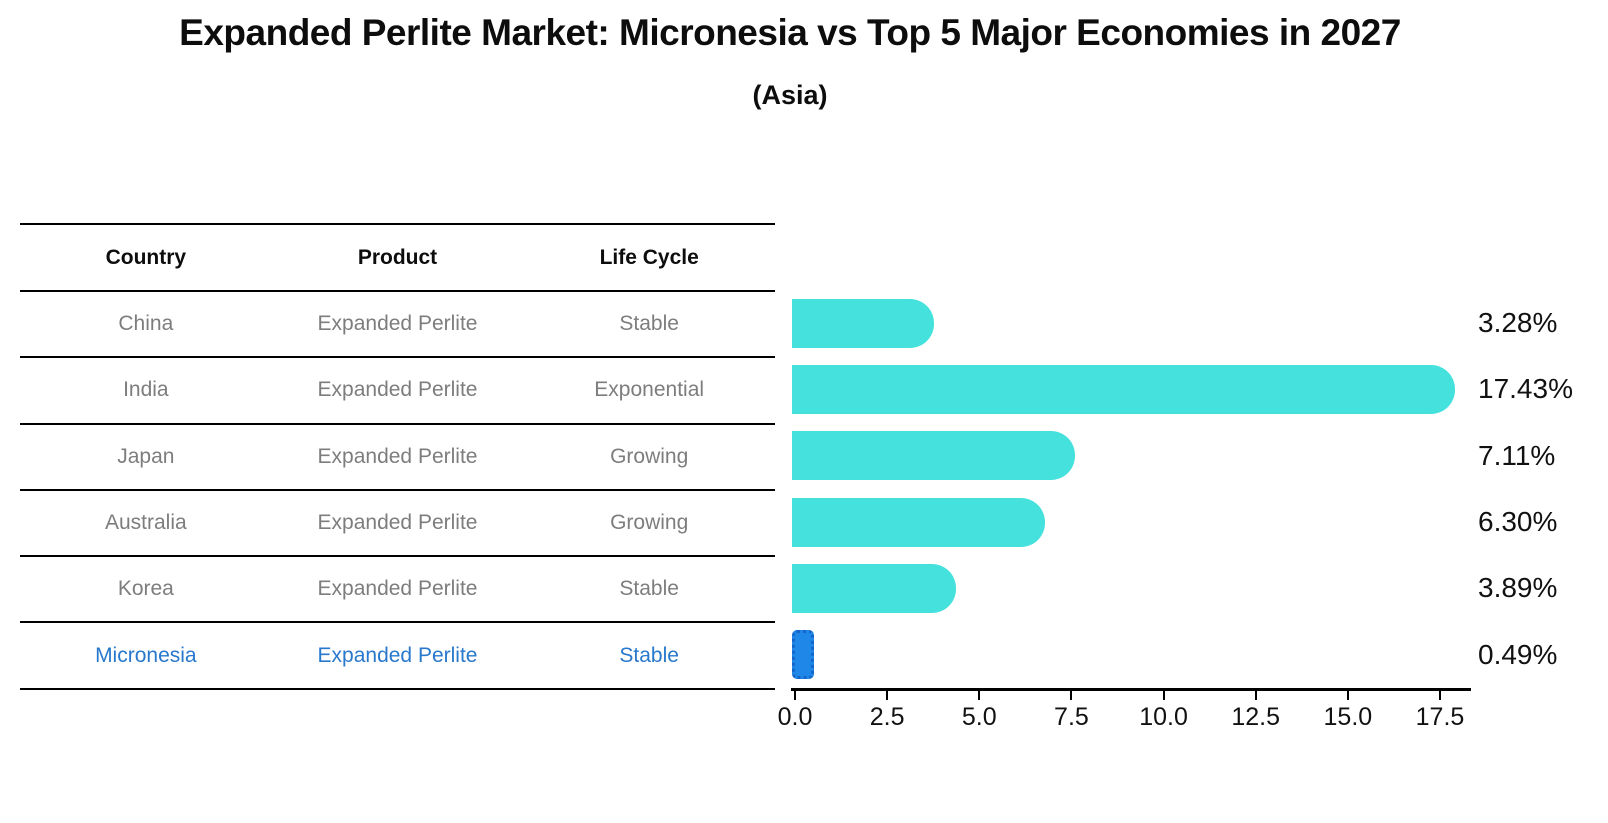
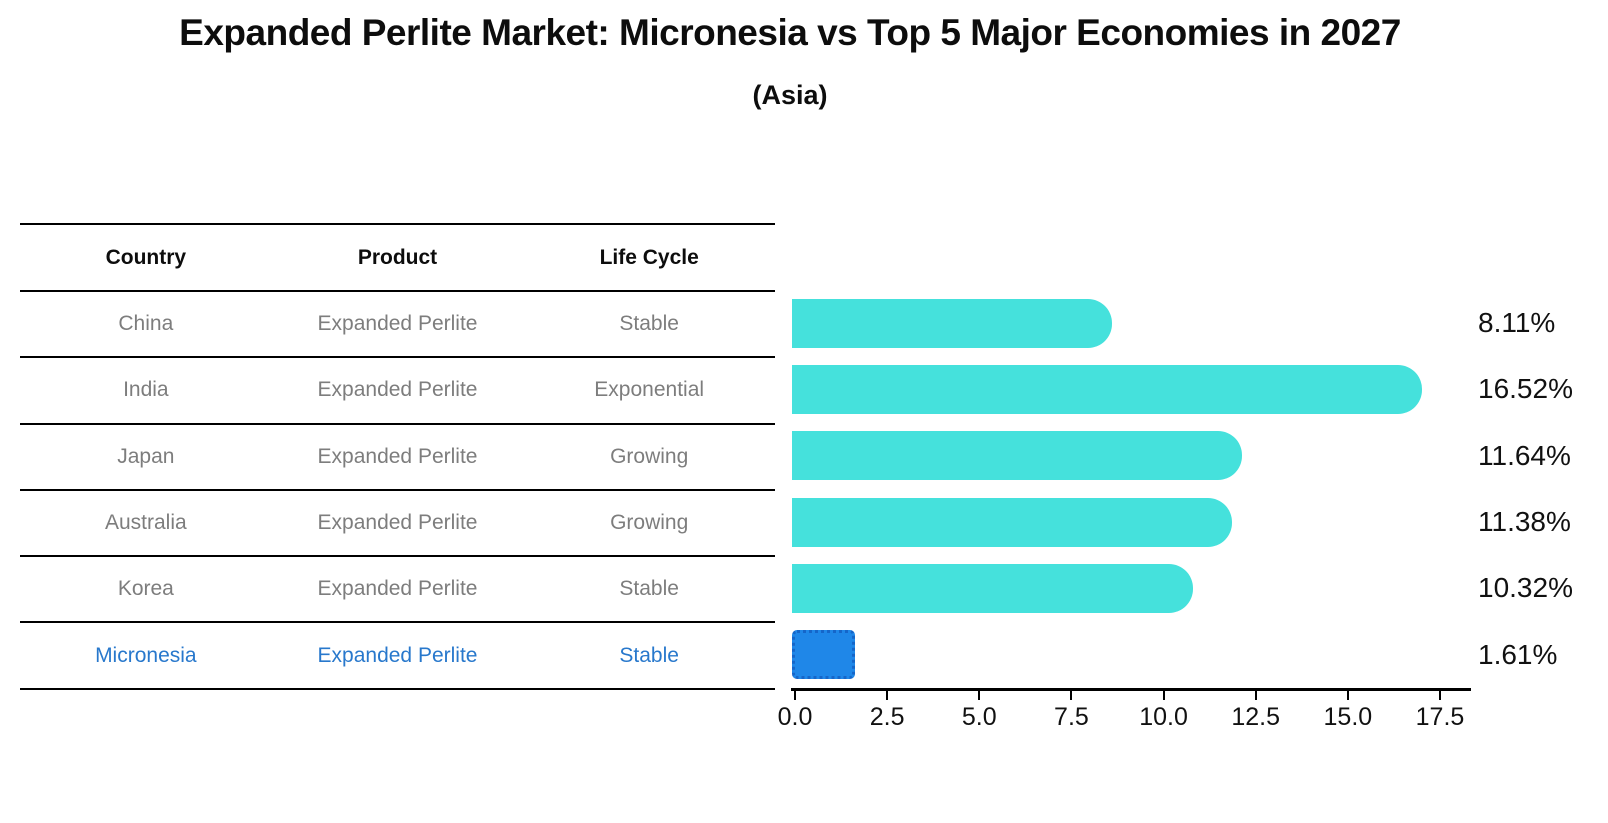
China: 3.28% -> 8.11%
India: 17.43% -> 16.52%
Japan: 7.11% -> 11.64%
Australia: 6.30% -> 11.38%
Korea: 3.89% -> 10.32%
Micronesia: 0.49% -> 1.61%
